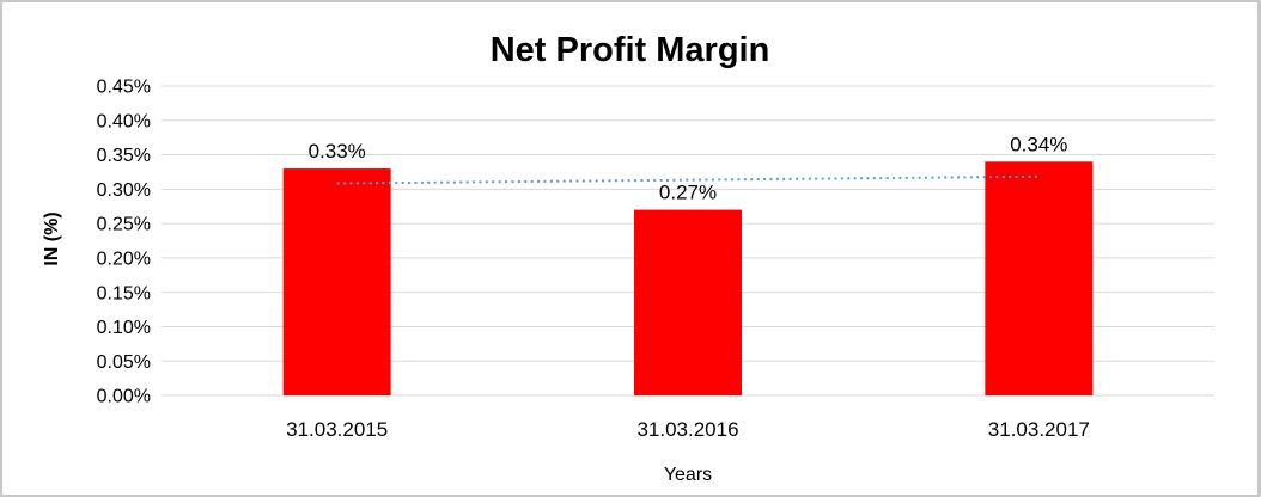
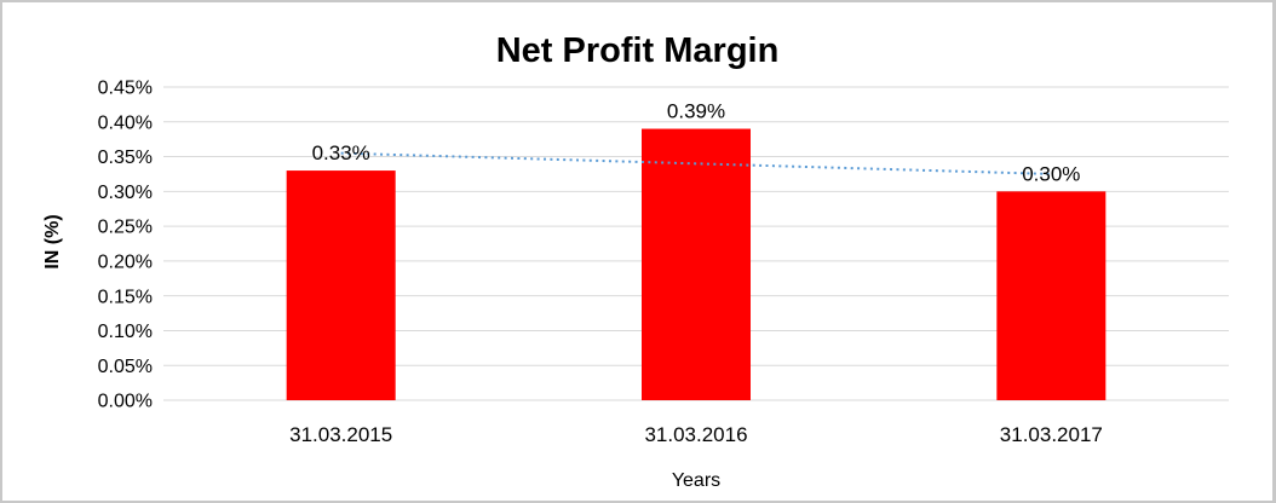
31.03.2016: 0.27% -> 0.39%
31.03.2017: 0.34% -> 0.30%
